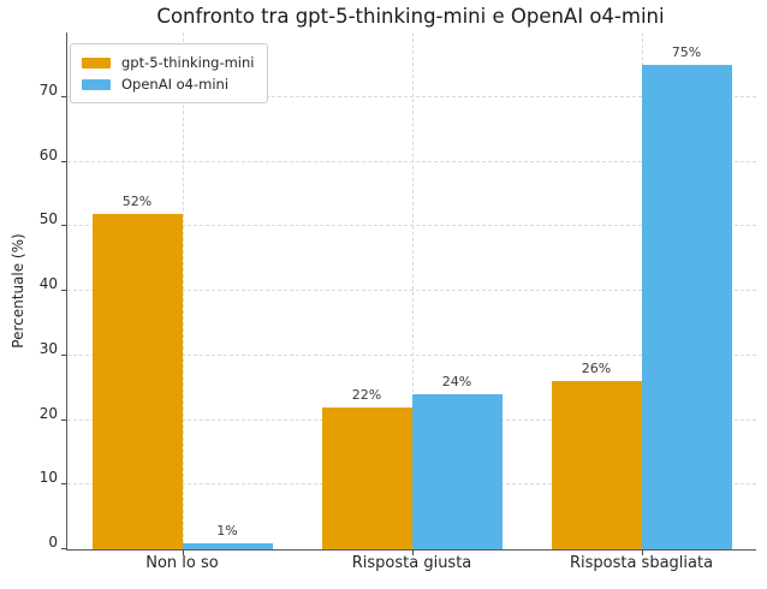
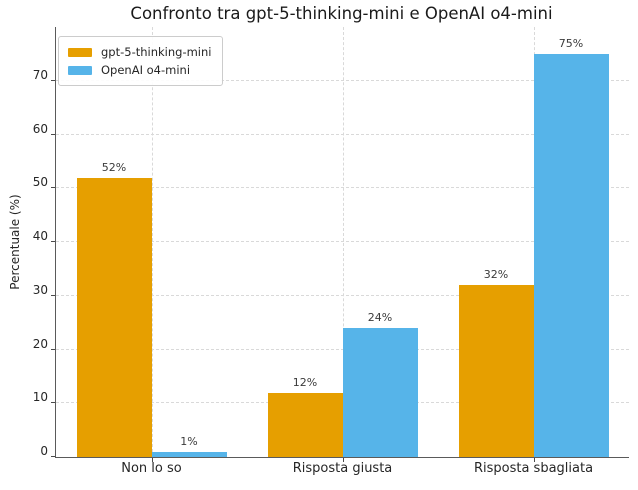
gpt-5-thinking-mini/Risposta giusta: 22% -> 12%
gpt-5-thinking-mini/Risposta sbagliata: 26% -> 32%
